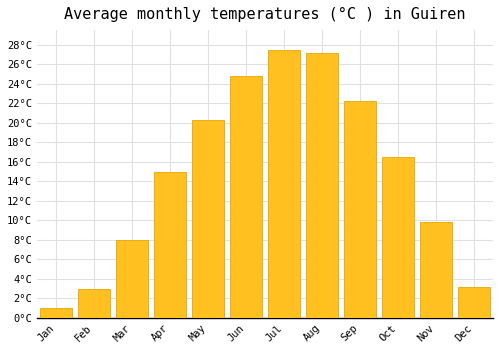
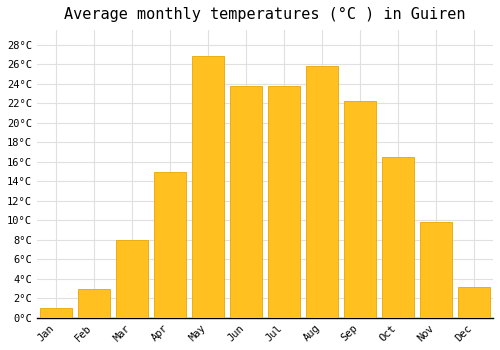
May: 20.3°C -> 26.8°C
Jun: 24.8°C -> 23.8°C
Jul: 27.5°C -> 23.8°C
Aug: 27.2°C -> 25.8°C
